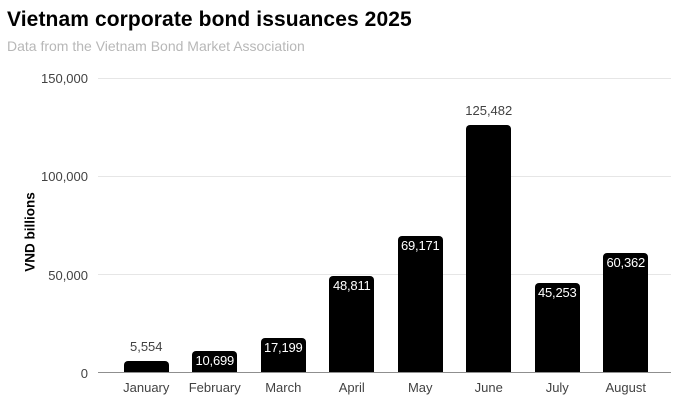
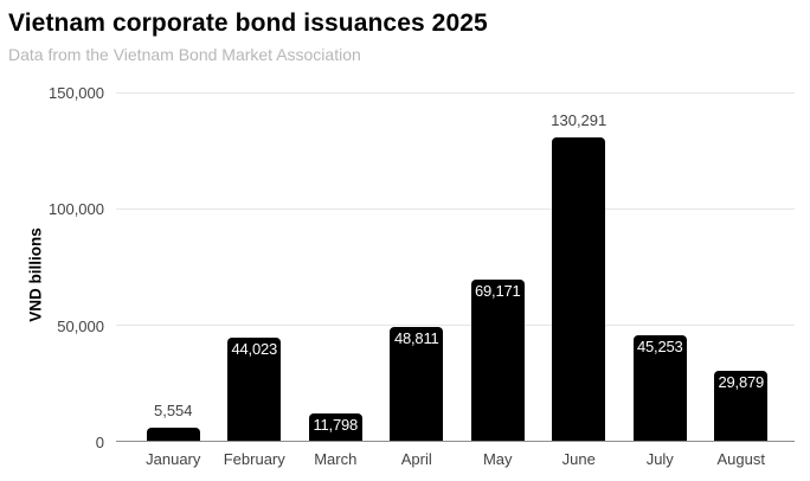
February: 10,699 -> 44,023
March: 17,199 -> 11,798
June: 125,482 -> 130,291
August: 60,362 -> 29,879
